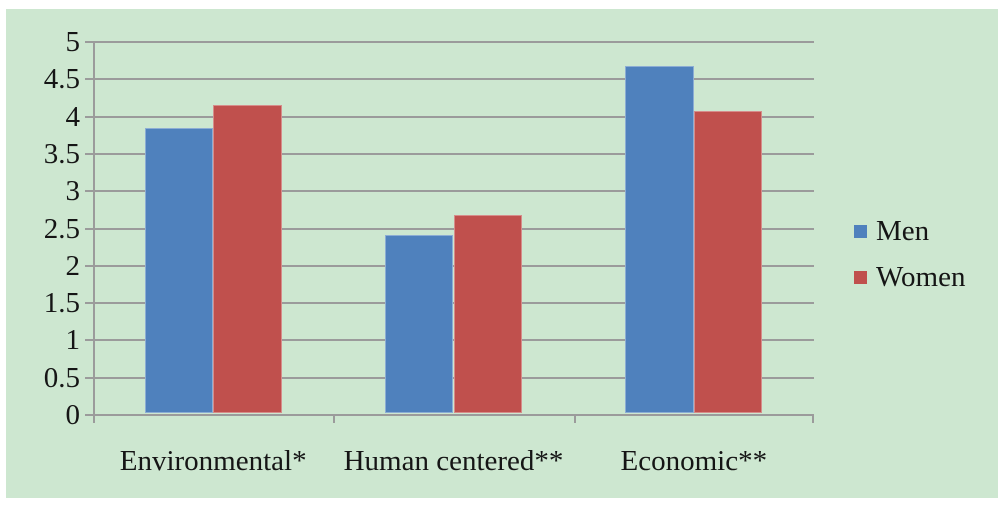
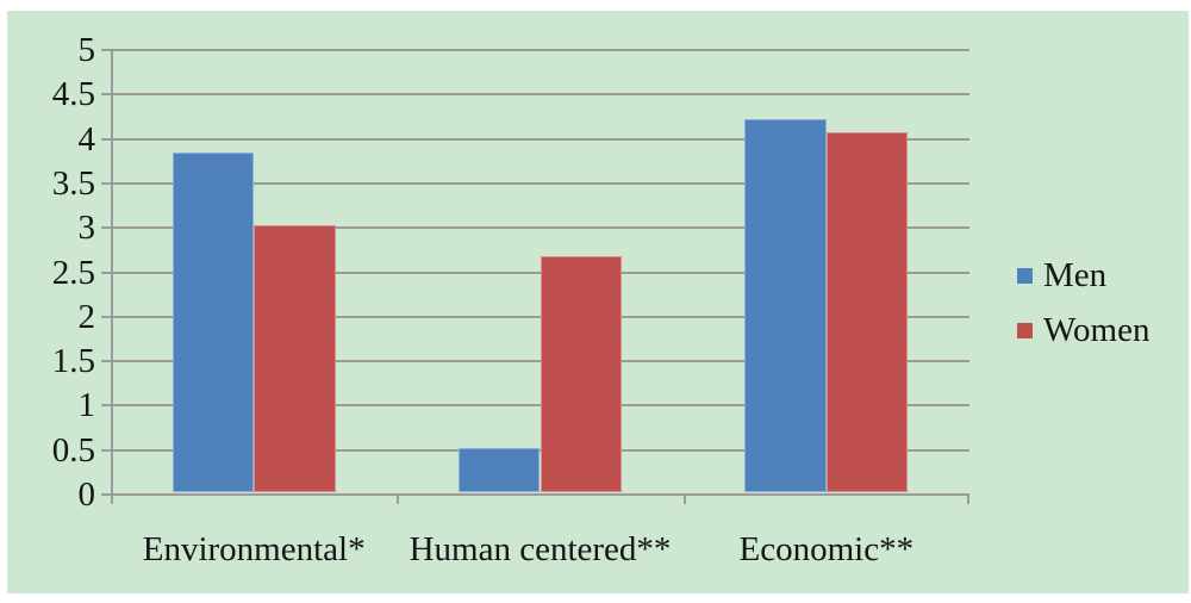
Women/Environmental*: 4.1 -> 3.0
Men/Human centered**: 2.4 -> 0.5
Men/Economic**: 4.7 -> 4.2
